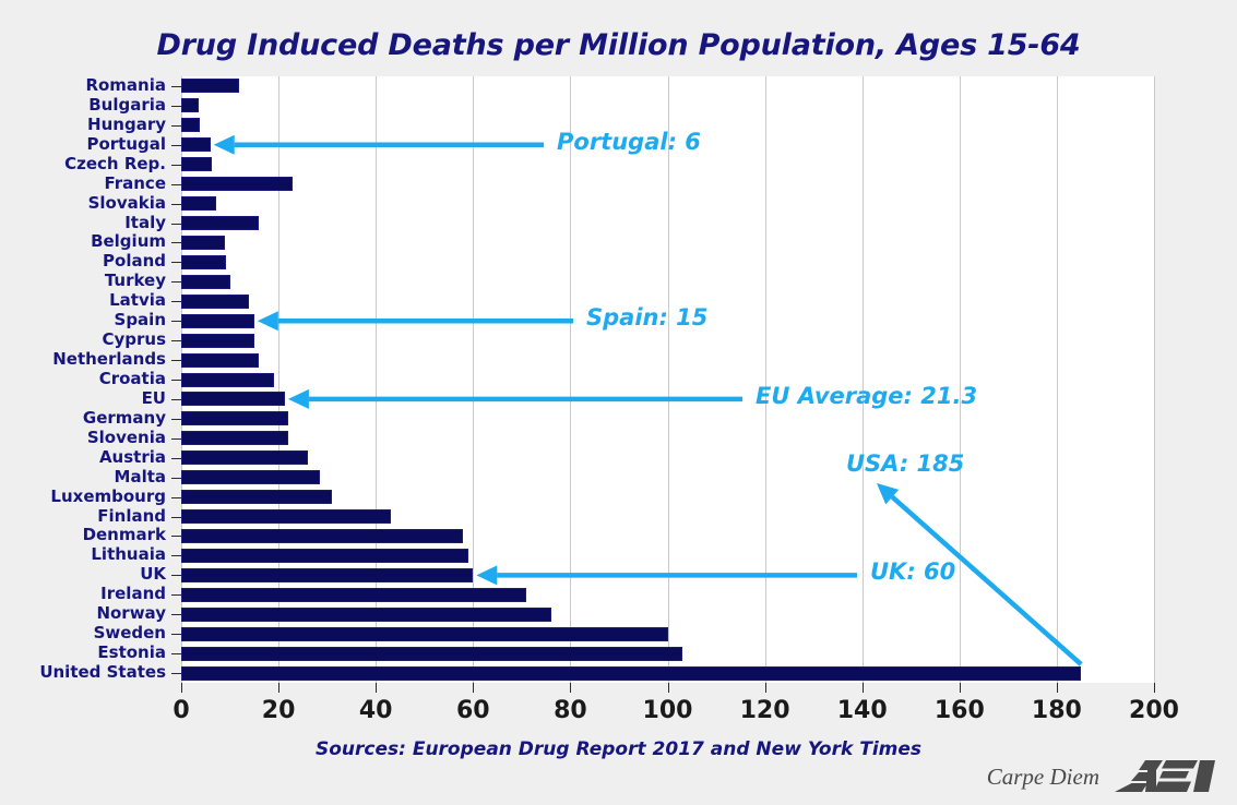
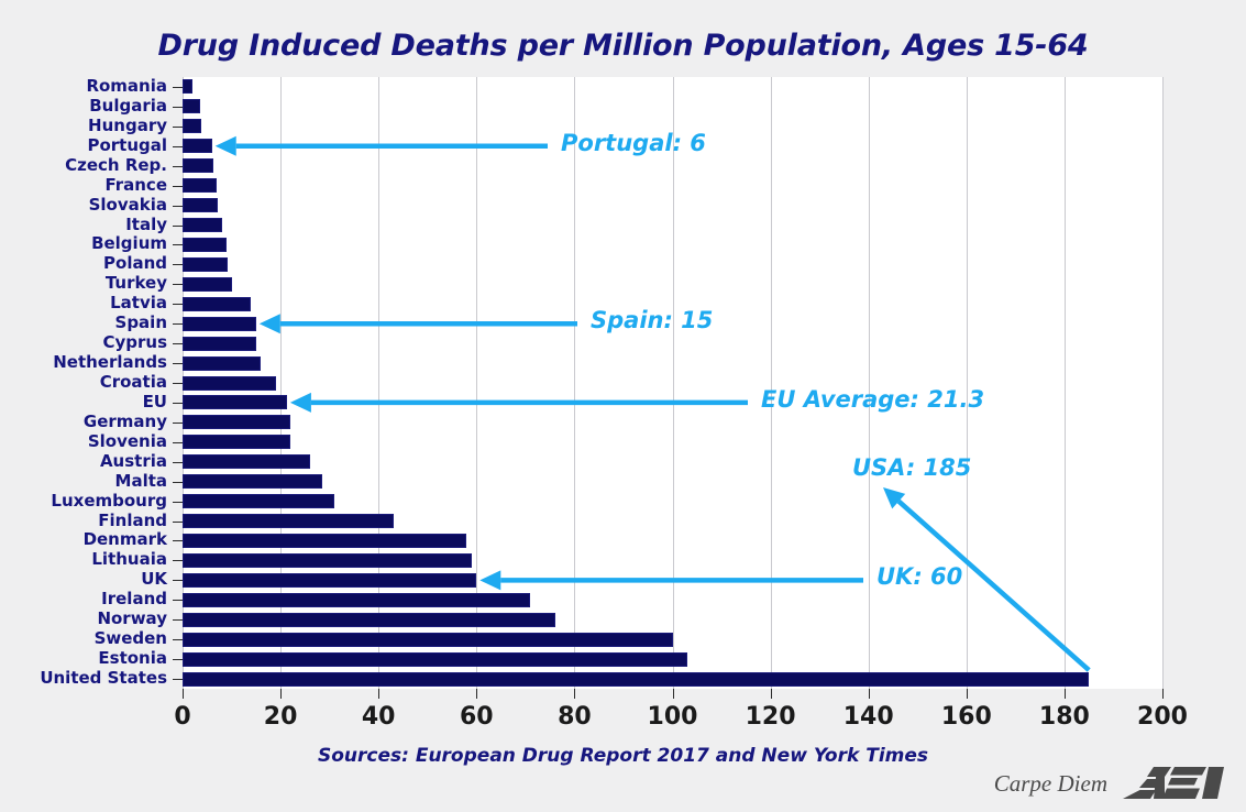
Romania: 12 -> 2
France: 23 -> 7
Italy: 16 -> 8
